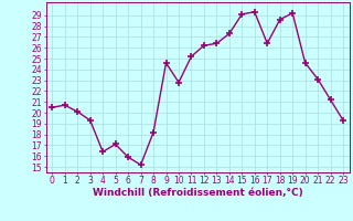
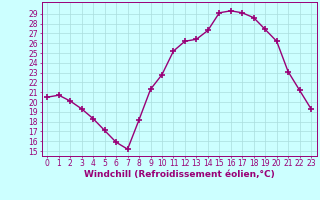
4: 16.4 -> 18.3
9: 24.6 -> 21.3
17: 26.4 -> 29.1
19: 29.2 -> 27.4
20: 24.6 -> 26.2
